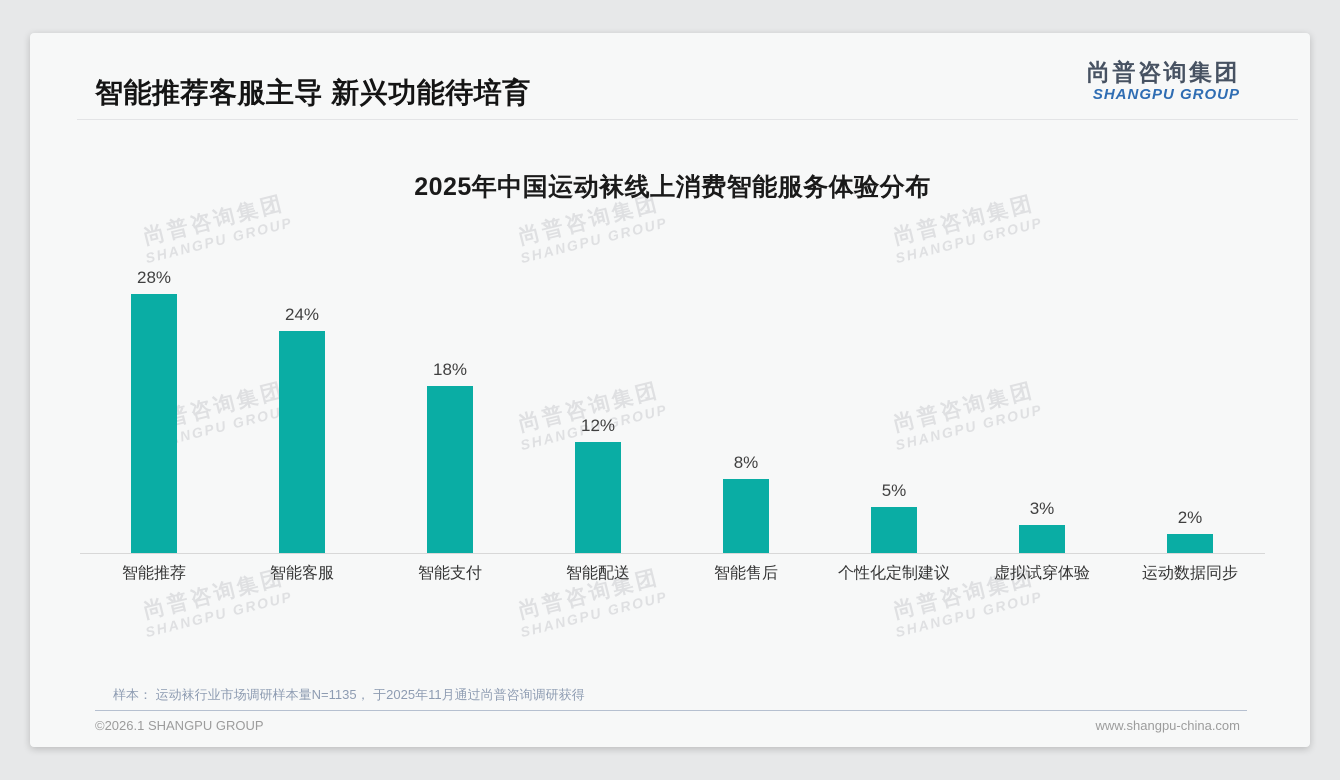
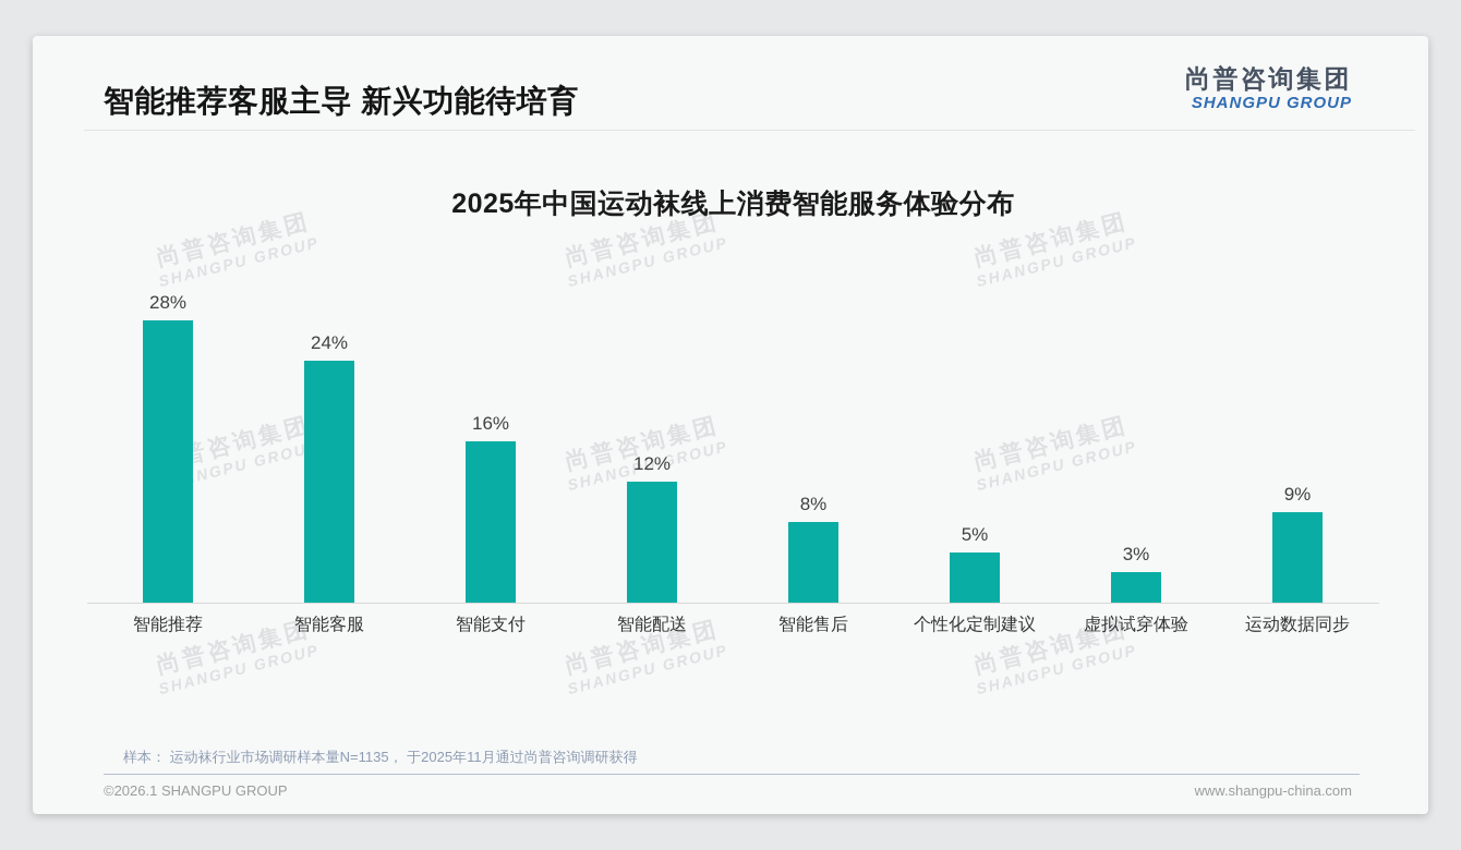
智能支付: 18% -> 16%
运动数据同步: 2% -> 9%
